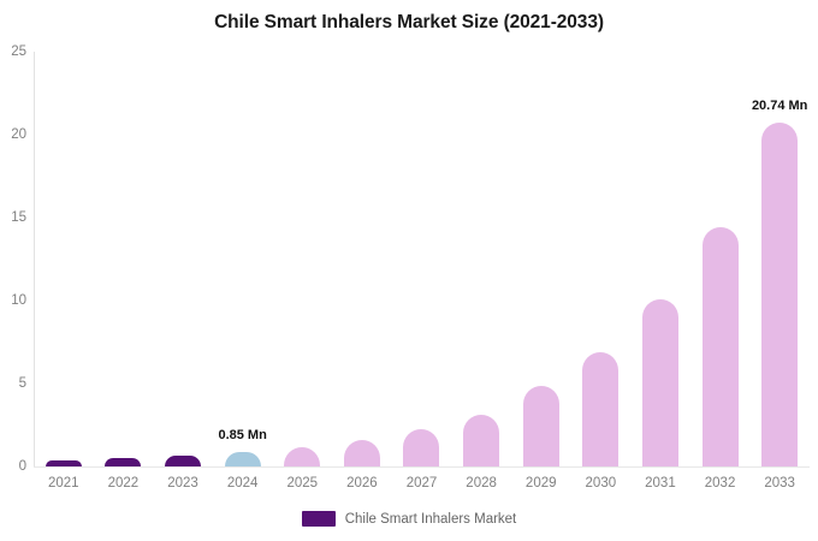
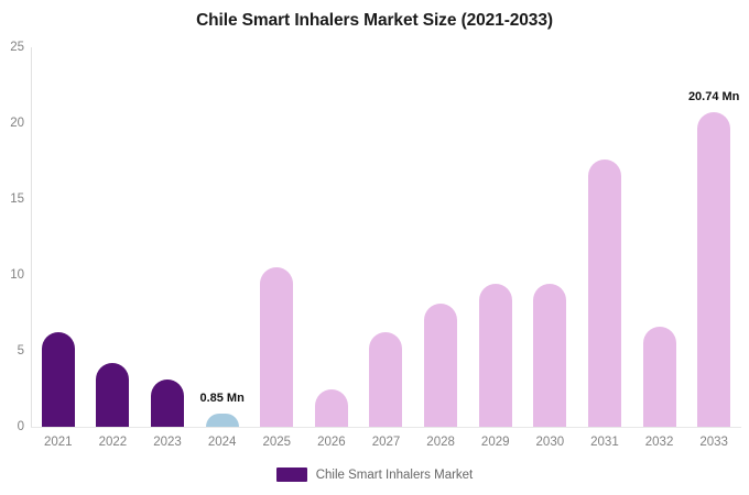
2021: 0.4 -> 6.2
2022: 0.5 -> 4.2
2023: 0.7 -> 3.1
2025: 1.2 -> 10.5
2026: 1.6 -> 2.5
2027: 2.2 -> 6.2
2028: 3.1 -> 8.1
2029: 4.8 -> 9.4
2030: 6.9 -> 9.4
2031: 10.1 -> 17.6
2032: 14.4 -> 6.6
